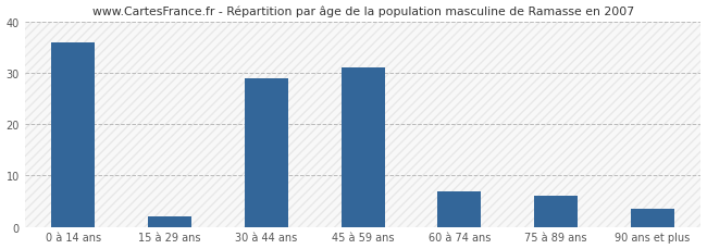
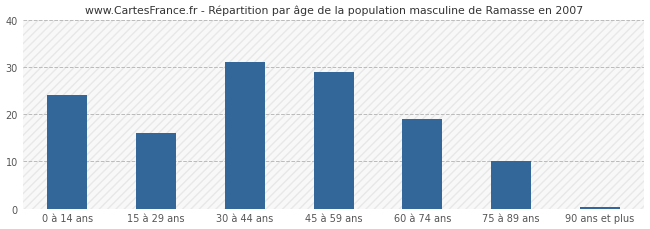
0 à 14 ans: 36.0 -> 24.0
15 à 29 ans: 2.0 -> 16.0
30 à 44 ans: 29.0 -> 31.0
45 à 59 ans: 31.0 -> 29.0
60 à 74 ans: 7.0 -> 19.0
75 à 89 ans: 6.0 -> 10.0
90 ans et plus: 3.5 -> 0.4
